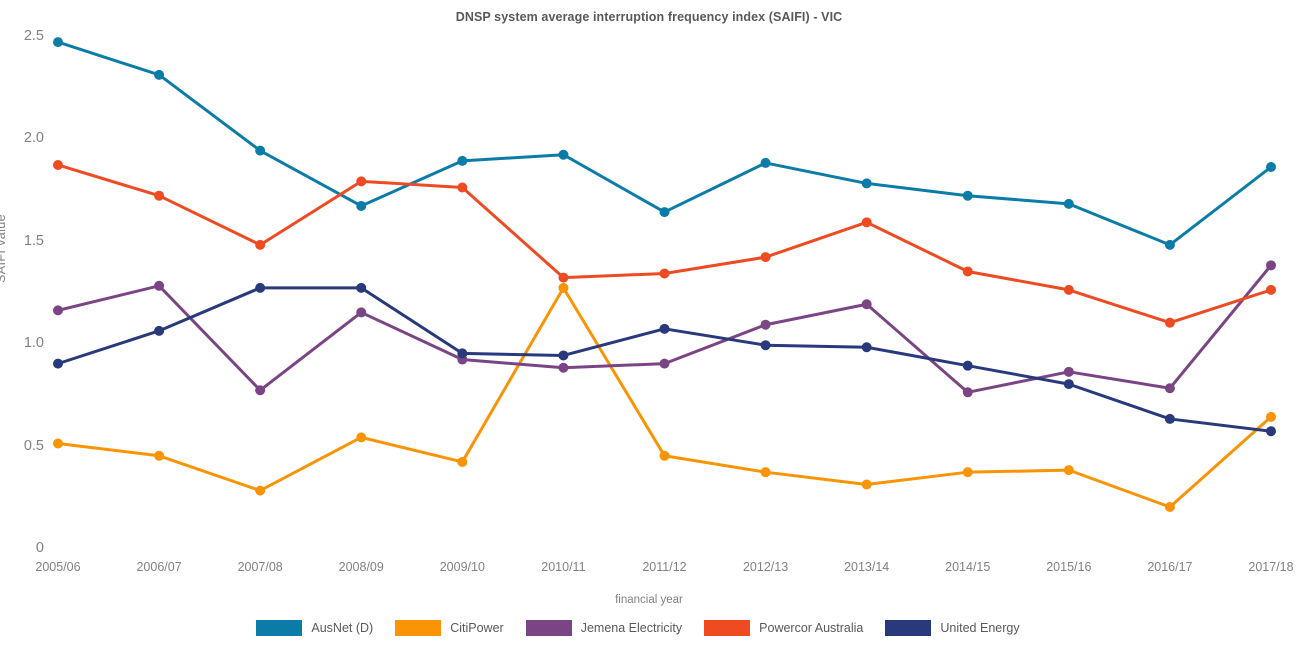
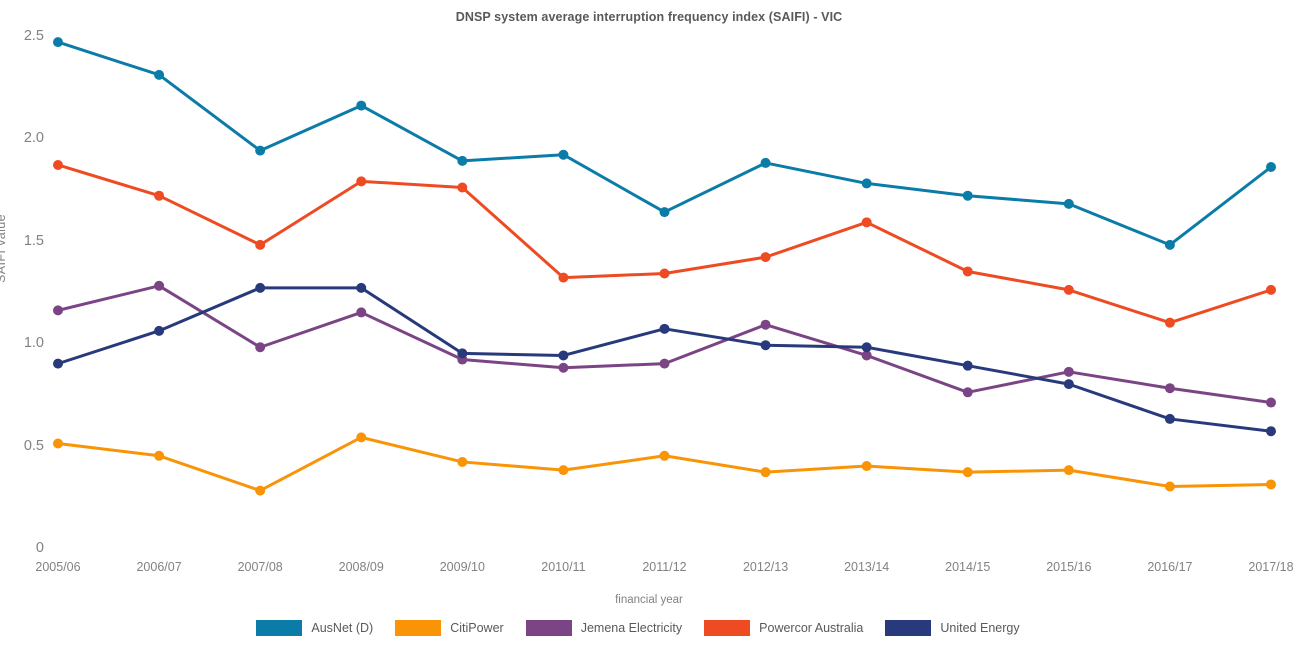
Jemena Electricity/2007/08: 0.78 -> 0.99
AusNet (D)/2008/09: 1.68 -> 2.17
CitiPower/2010/11: 1.28 -> 0.39
CitiPower/2013/14: 0.32 -> 0.41
Jemena Electricity/2013/14: 1.20 -> 0.95
CitiPower/2016/17: 0.21 -> 0.31
CitiPower/2017/18: 0.65 -> 0.32
Jemena Electricity/2017/18: 1.39 -> 0.72
